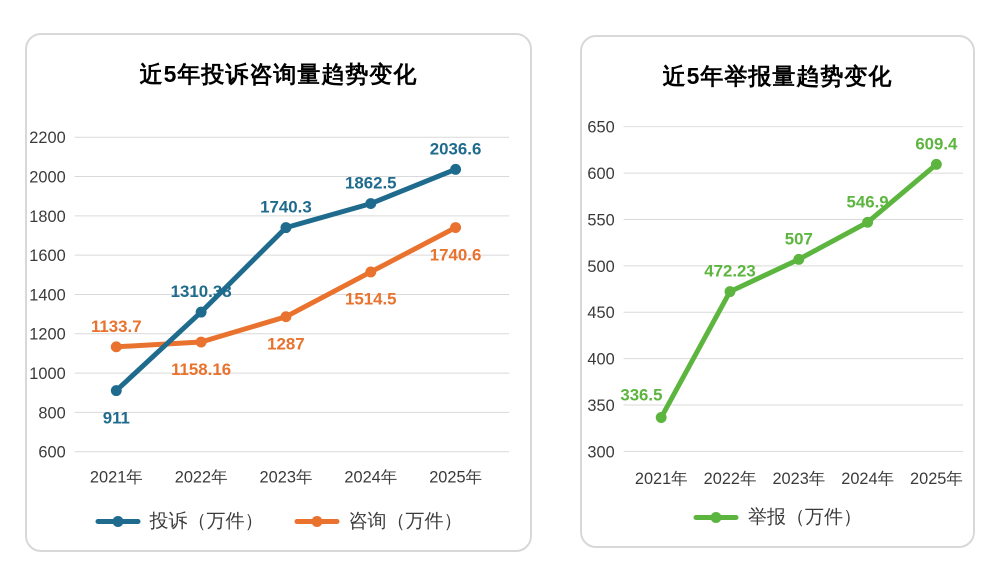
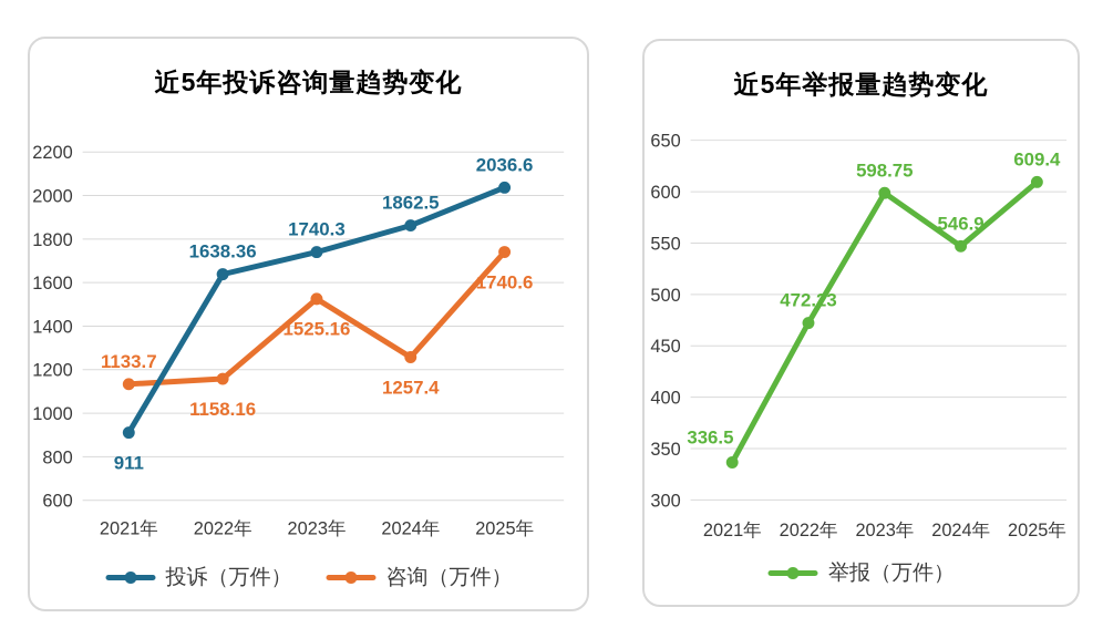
近5年投诉咨询量趋势变化/投诉（万件）/2022年: 1310.38 -> 1638.36
近5年投诉咨询量趋势变化/咨询（万件）/2023年: 1287 -> 1525.16
近5年投诉咨询量趋势变化/咨询（万件）/2024年: 1514.5 -> 1257.4
近5年举报量趋势变化/2023年: 507 -> 598.75
